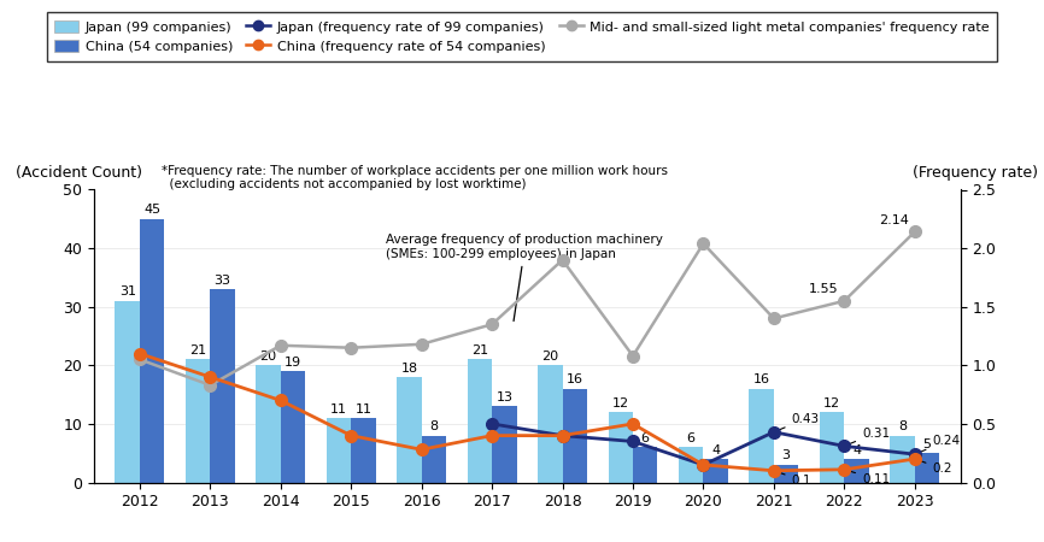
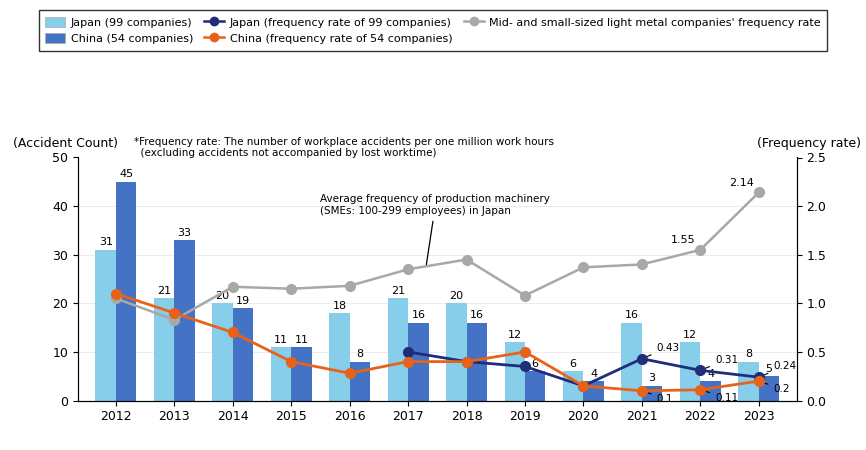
China (54 companies)/2017: 13 -> 16
Mid- and small-sized light metal companies' frequency rate/2018: 1.90 -> 1.45
Mid- and small-sized light metal companies' frequency rate/2020: 2.04 -> 1.37
